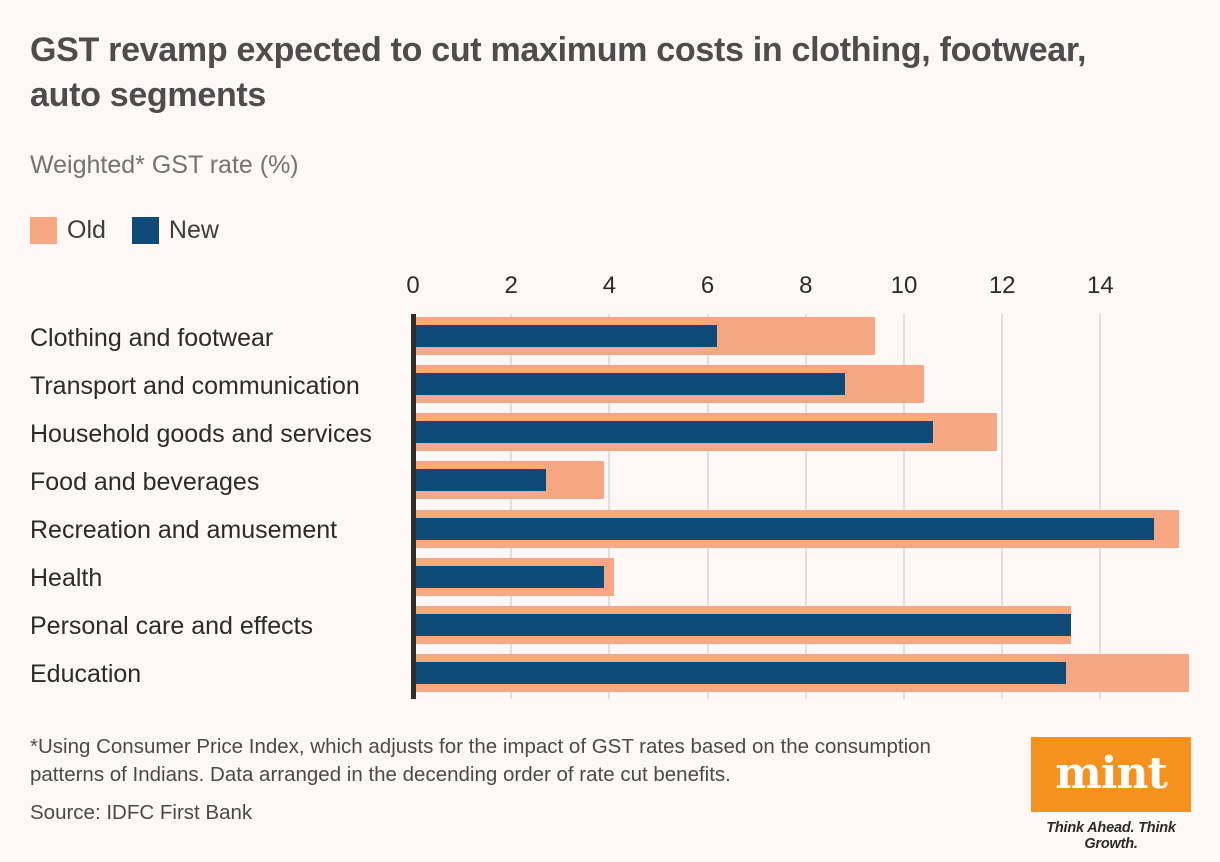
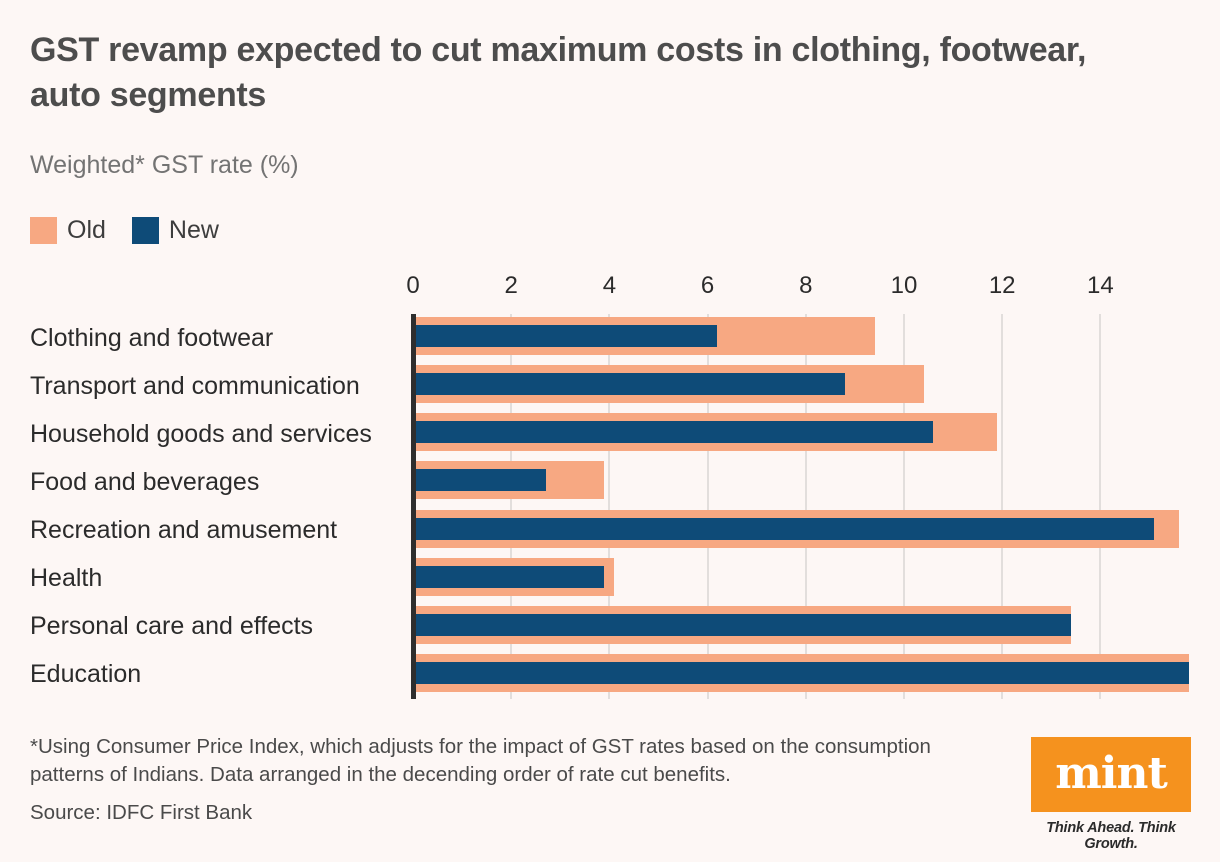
New/Education: 13.3 -> 15.8
